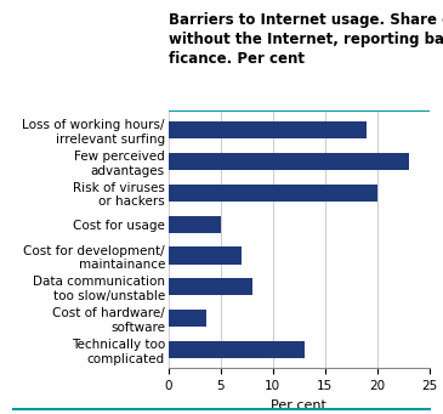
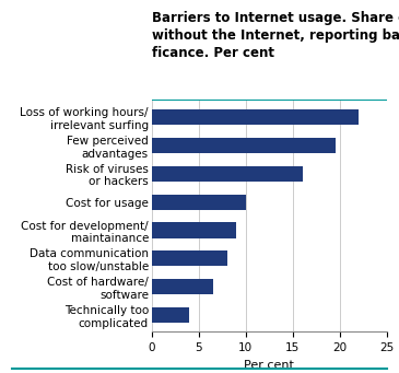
Loss of working hours/ irrelevant surfing: 19.0 -> 22.0
Few perceived advantages: 23.0 -> 19.5
Risk of viruses or hackers: 20.0 -> 16.0
Cost for usage: 5.0 -> 10.0
Cost for development/ maintainance: 7.0 -> 9.0
Cost of hardware/ software: 3.6 -> 6.5
Technically too complicated: 13.0 -> 4.0
